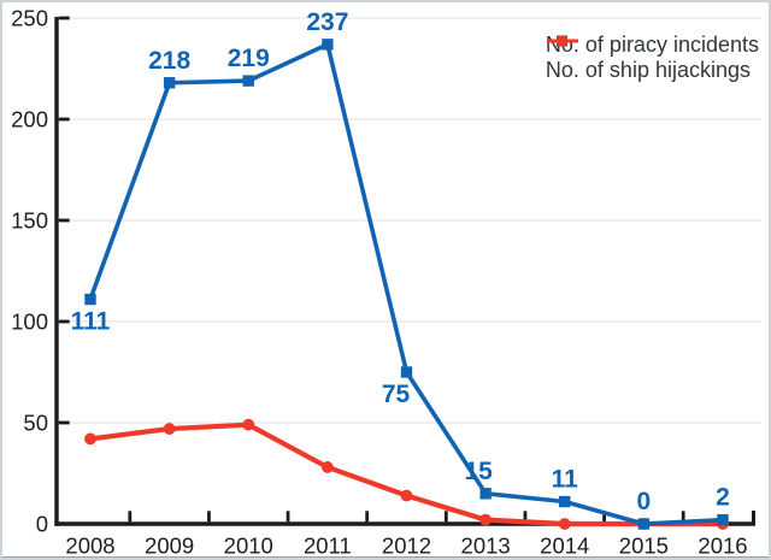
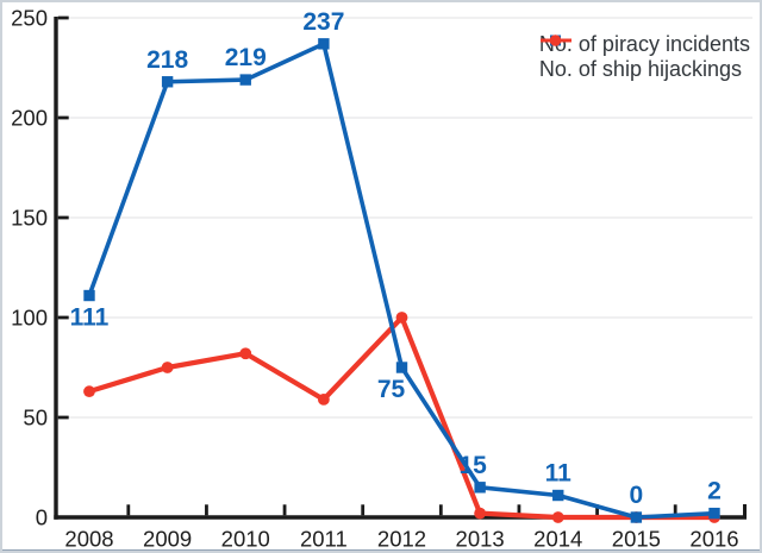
No. of ship hijackings/2008: 42 -> 63
No. of ship hijackings/2009: 47 -> 75
No. of ship hijackings/2010: 49 -> 82
No. of ship hijackings/2011: 28 -> 59
No. of ship hijackings/2012: 14 -> 100
